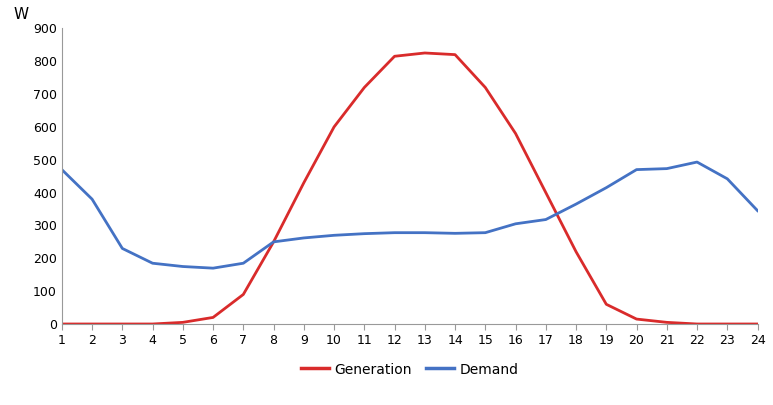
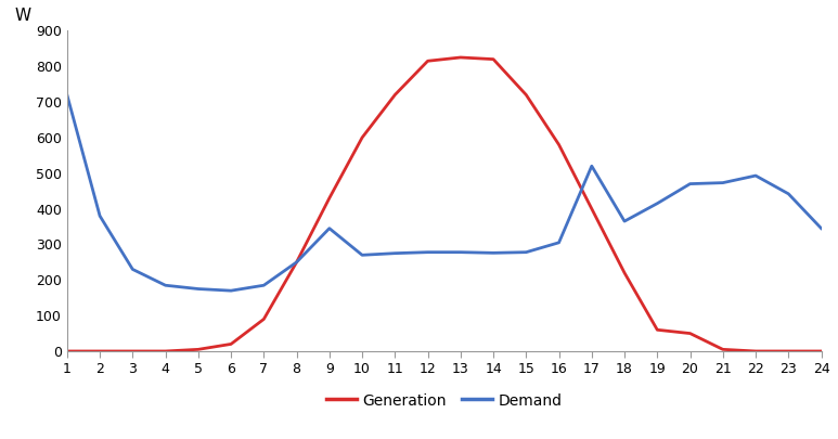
Demand/1: 470 -> 720
Demand/9: 262 -> 345
Demand/17: 318 -> 520
Generation/20: 15 -> 50
